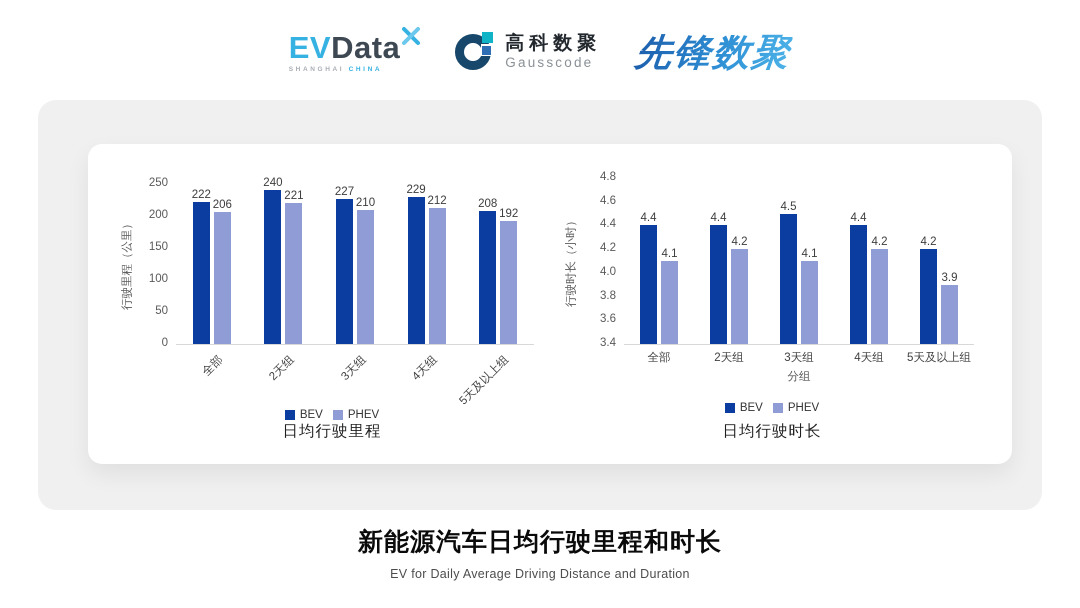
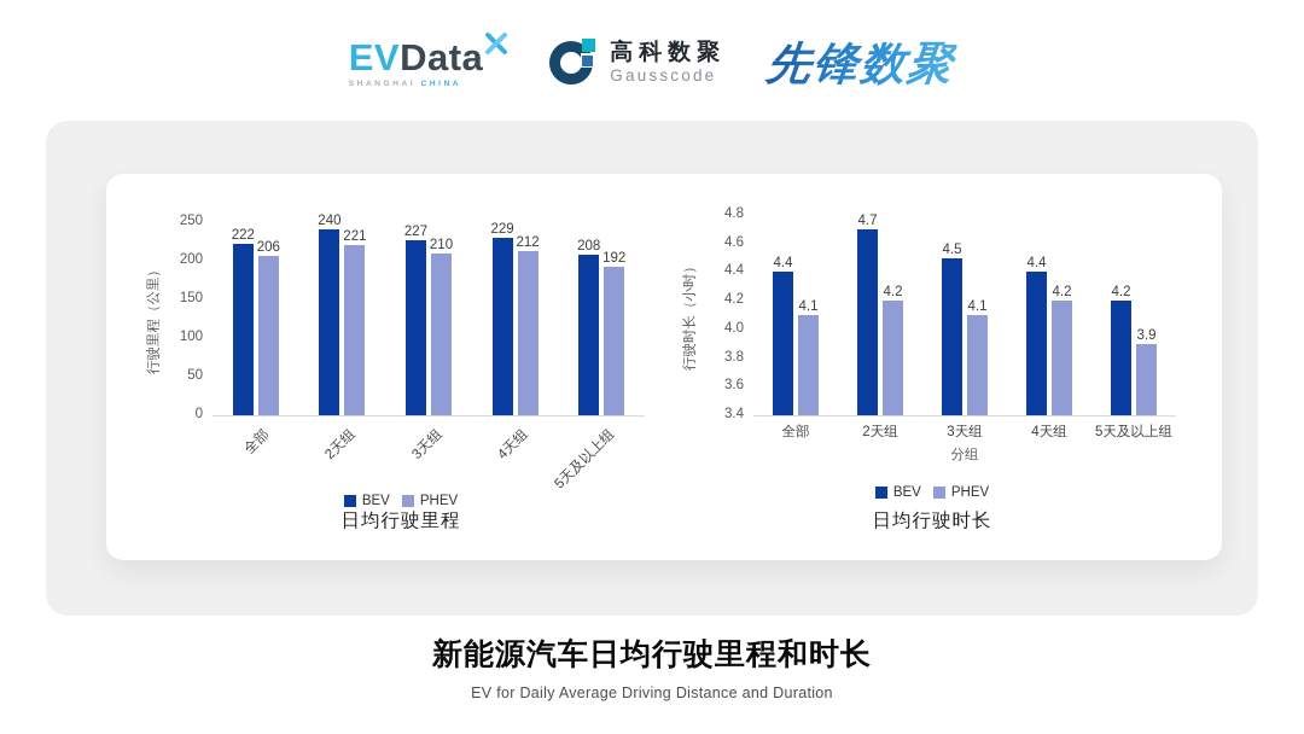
日均行驶时长/BEV/2天组: 4.4 -> 4.7
